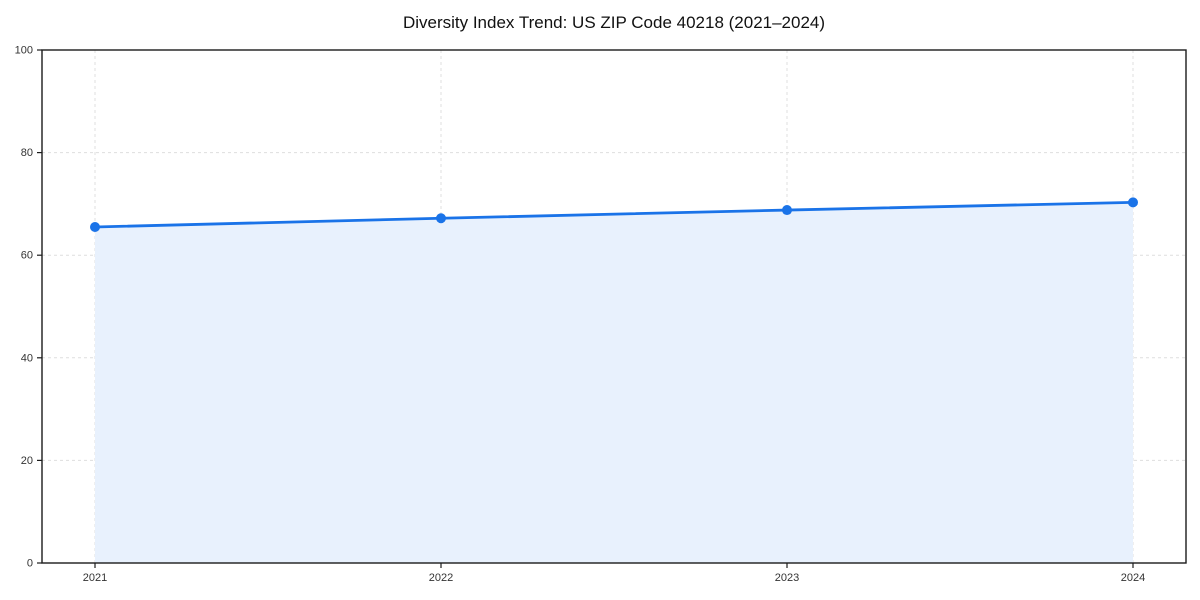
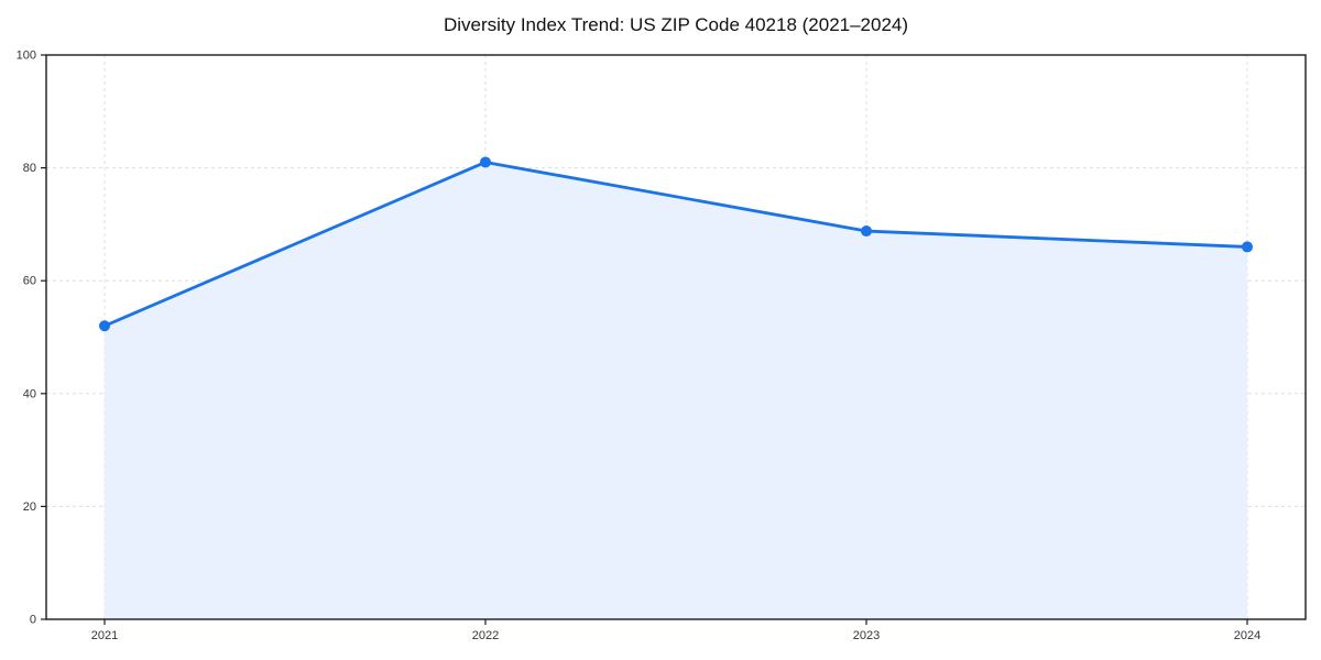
2021: 66 -> 52
2022: 67 -> 81
2024: 70 -> 66
